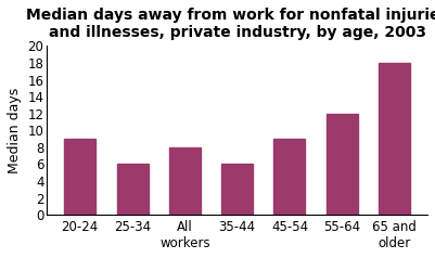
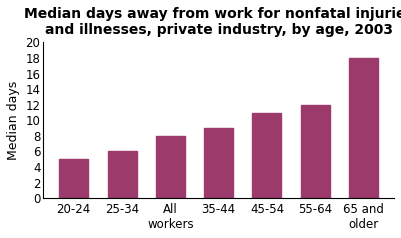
20-24: 9 -> 5
35-44: 6 -> 9
45-54: 9 -> 11
